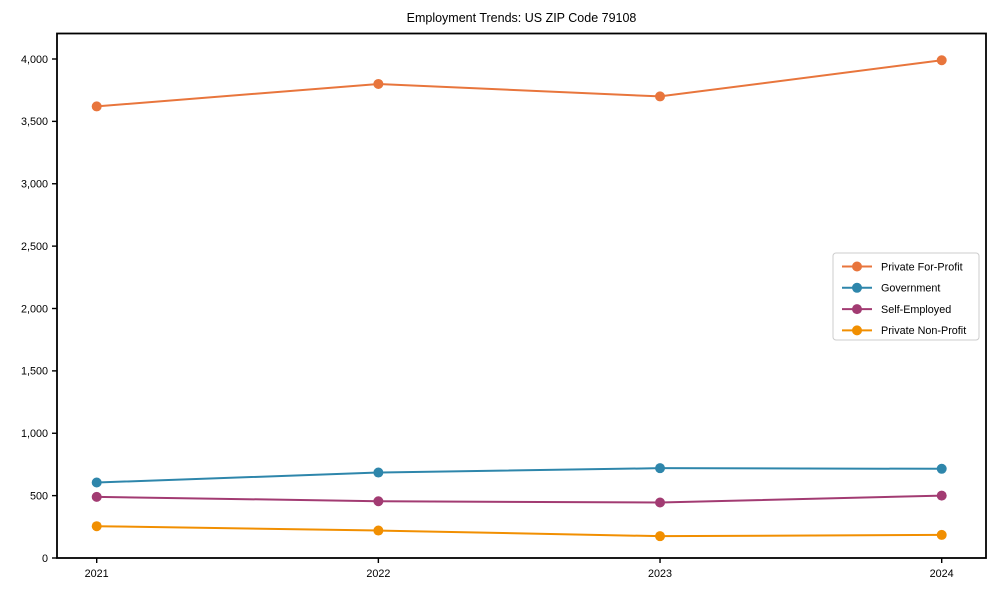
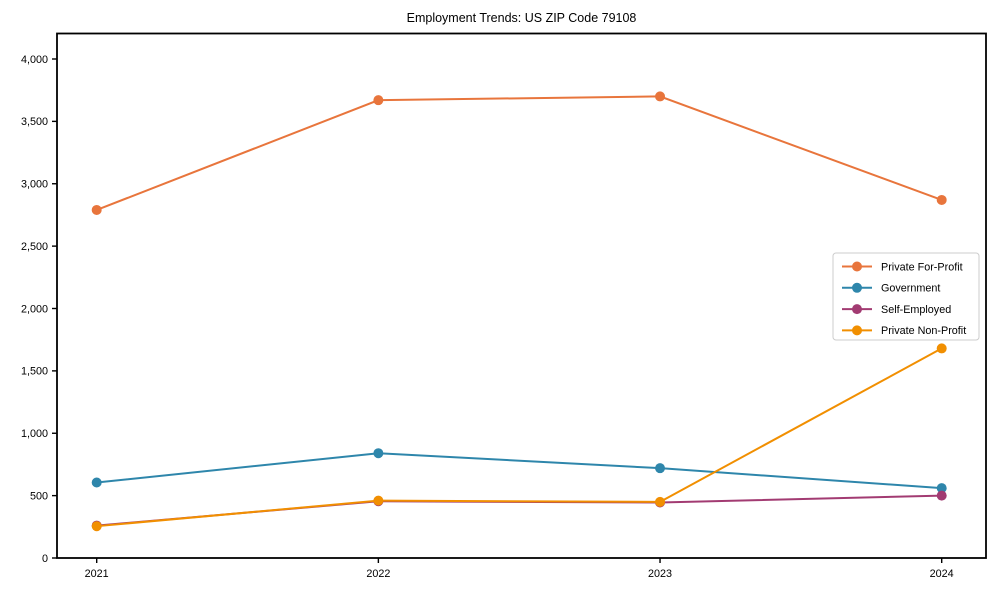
Private For-Profit/2021: 3620 -> 2790
Self-Employed/2021: 490 -> 260
Private For-Profit/2022: 3800 -> 3670
Government/2022: 680 -> 840
Private Non-Profit/2022: 220 -> 460
Private Non-Profit/2023: 180 -> 450
Private For-Profit/2024: 3990 -> 2870
Government/2024: 720 -> 560
Private Non-Profit/2024: 180 -> 1680
